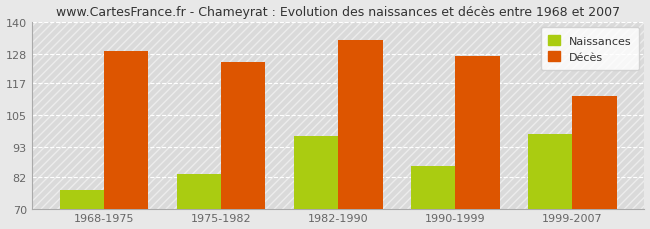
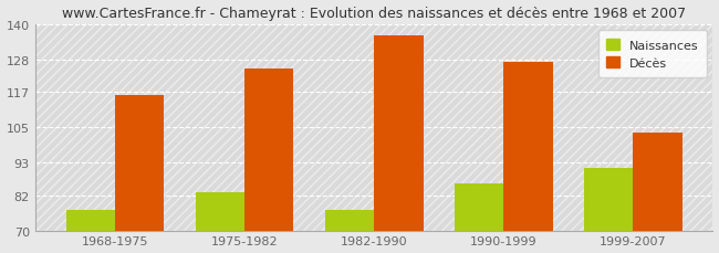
Décès/1968-1975: 129 -> 116
Naissances/1982-1990: 97 -> 77
Décès/1982-1990: 133 -> 136
Naissances/1999-2007: 98 -> 91
Décès/1999-2007: 112 -> 103
